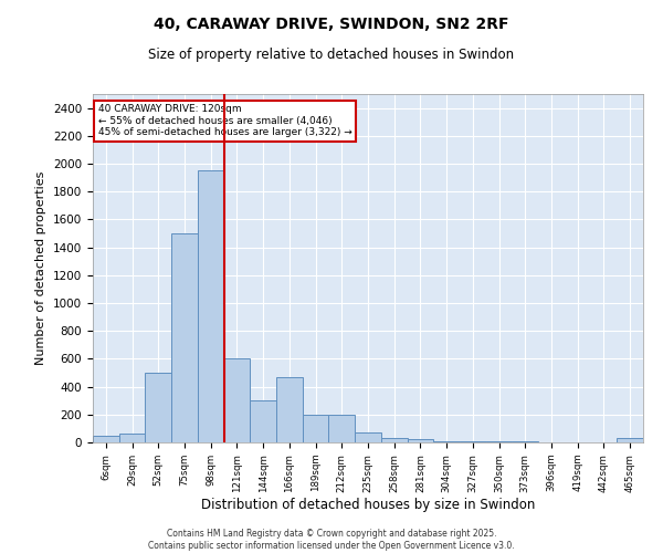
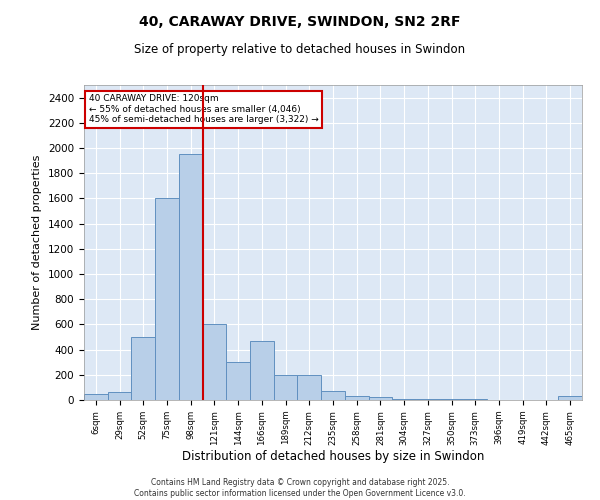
75sqm: 1500 -> 1600
